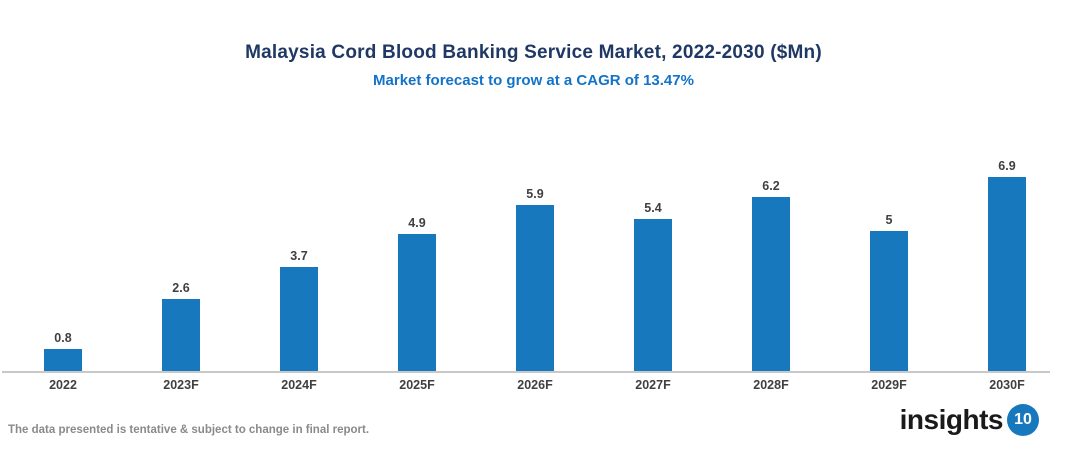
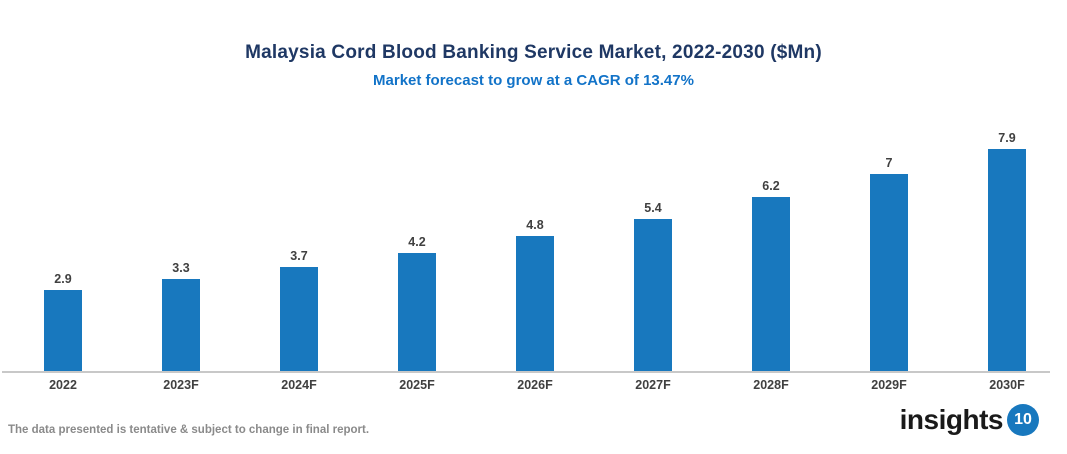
2022: 0.8 -> 2.9
2023F: 2.6 -> 3.3
2025F: 4.9 -> 4.2
2026F: 5.9 -> 4.8
2029F: 5 -> 7
2030F: 6.9 -> 7.9
